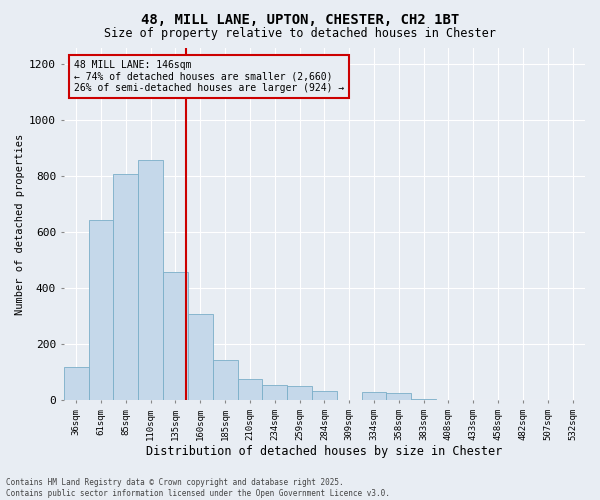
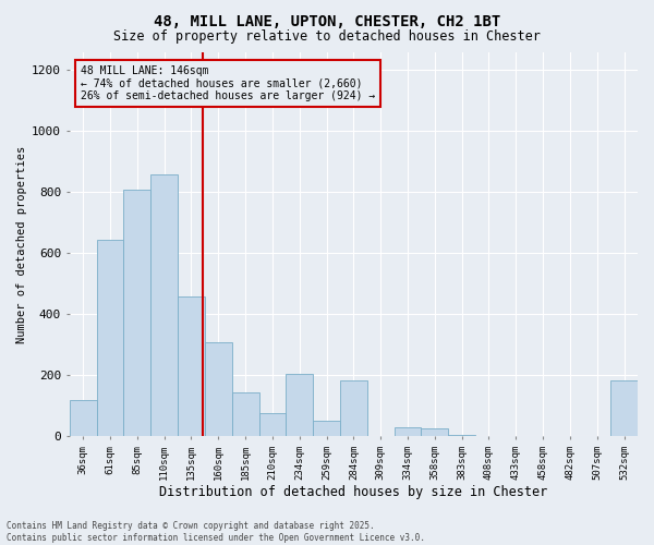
234sqm: 55 -> 205
284sqm: 35 -> 185
532sqm: 2 -> 185
